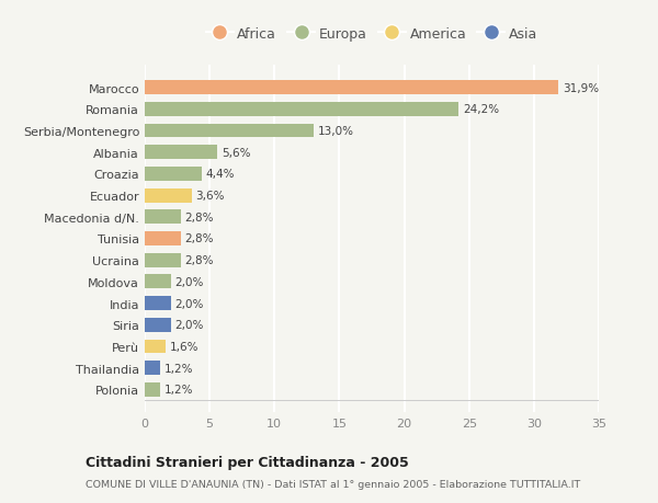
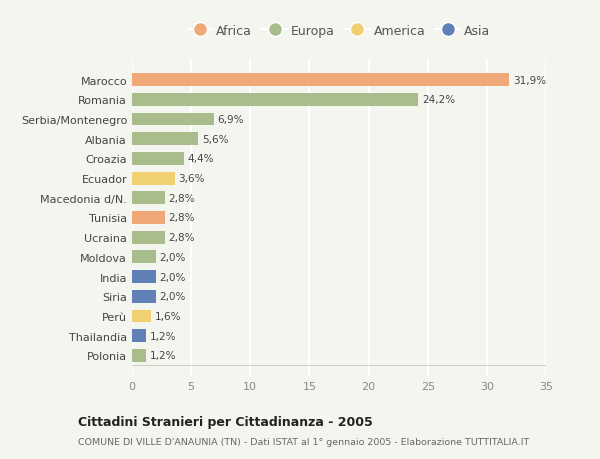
Serbia/Montenegro: 13,0% -> 6,9%
